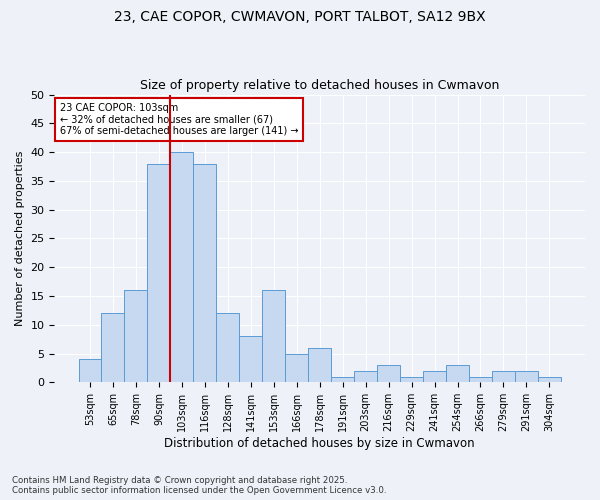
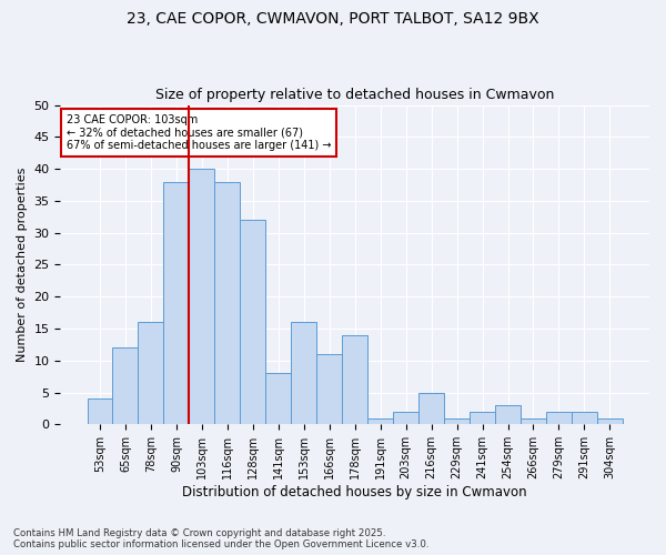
128sqm: 12 -> 32
166sqm: 5 -> 11
178sqm: 6 -> 14
216sqm: 3 -> 5
